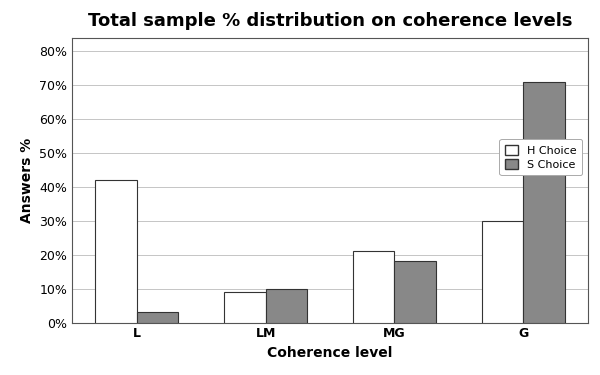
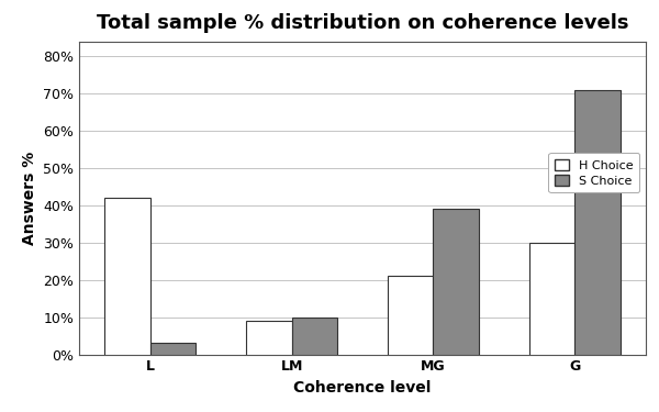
S Choice/MG: 18% -> 39%
